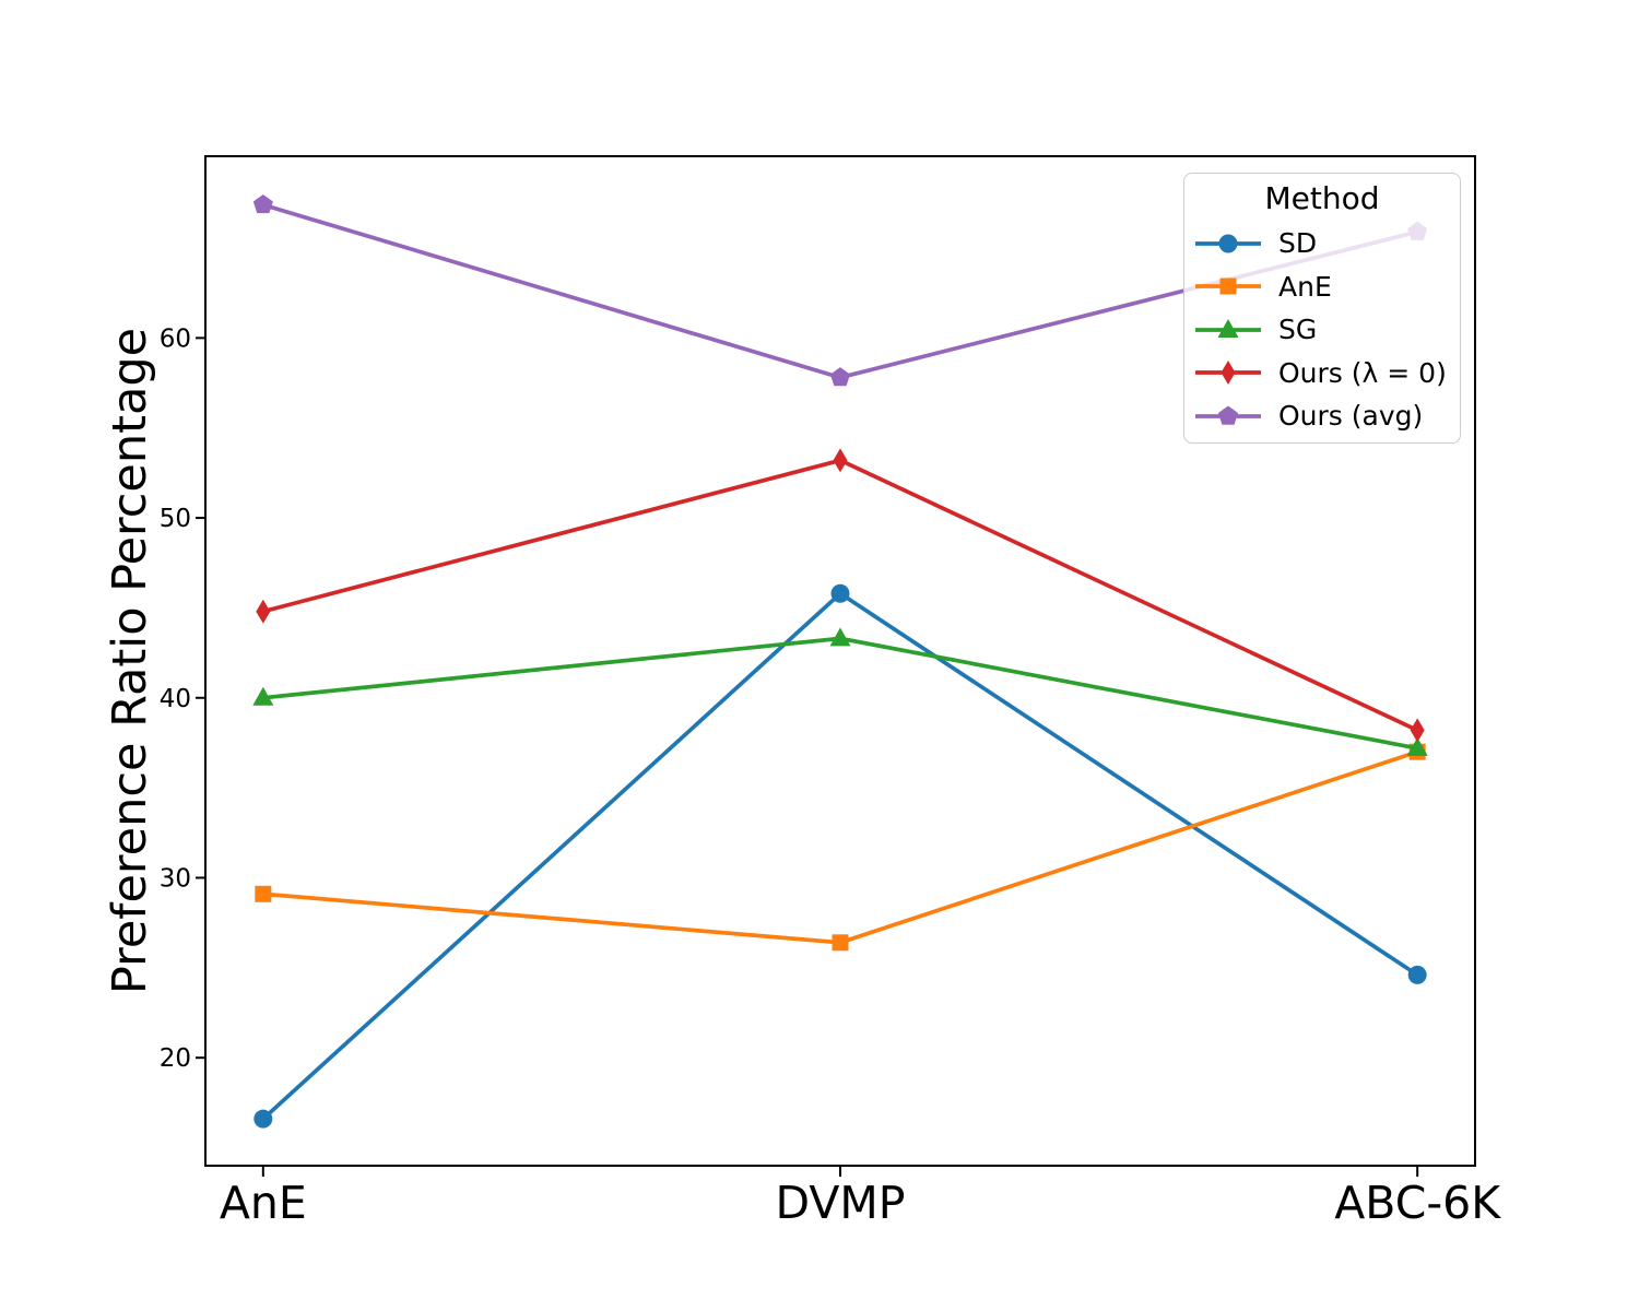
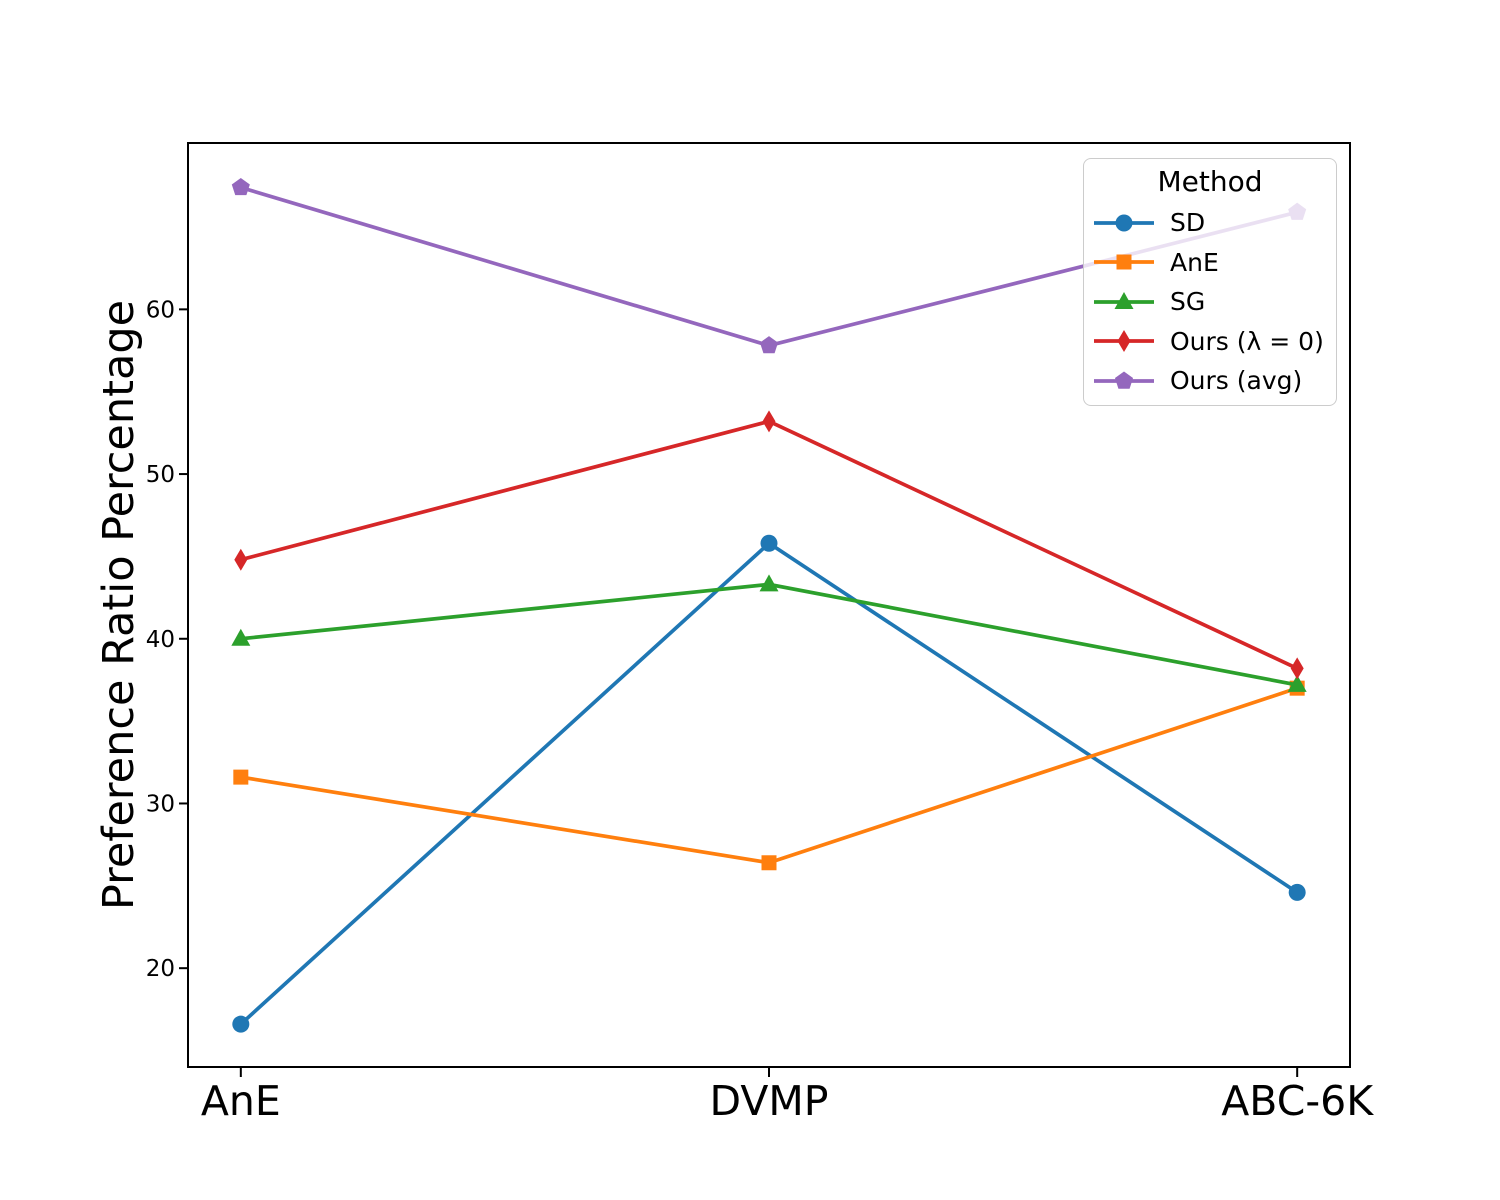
AnE/AnE: 29.1 -> 31.6
